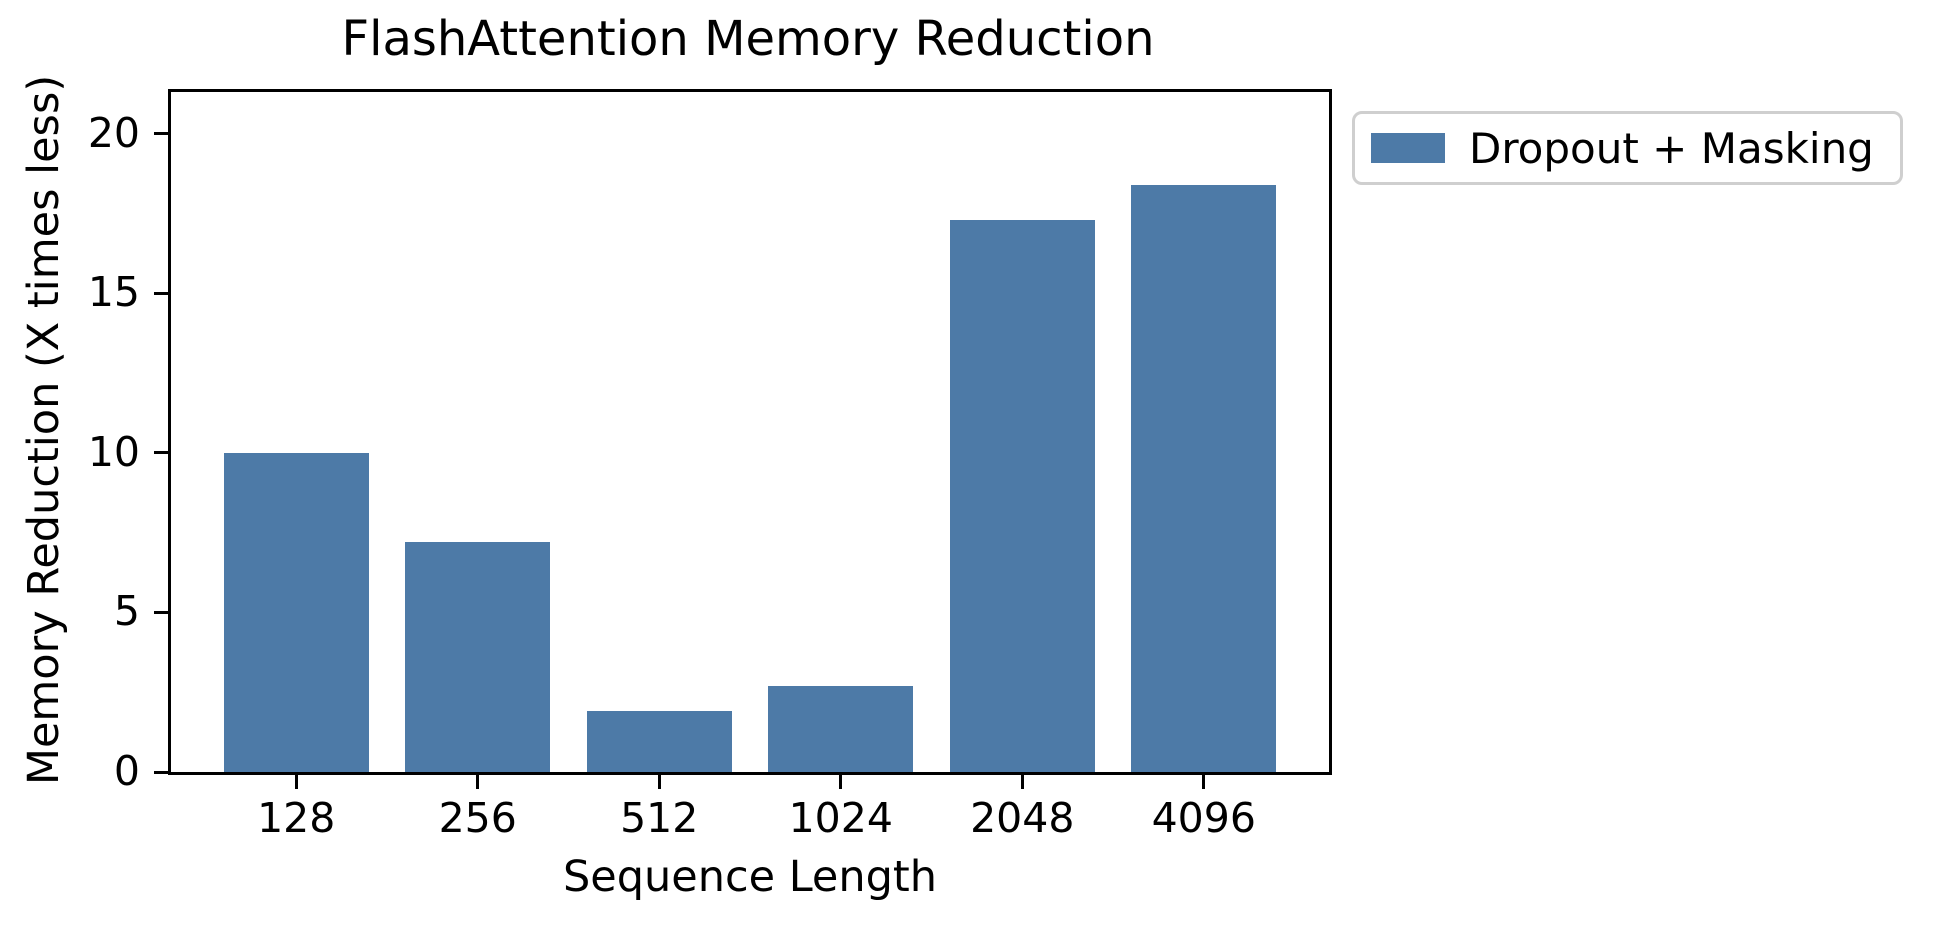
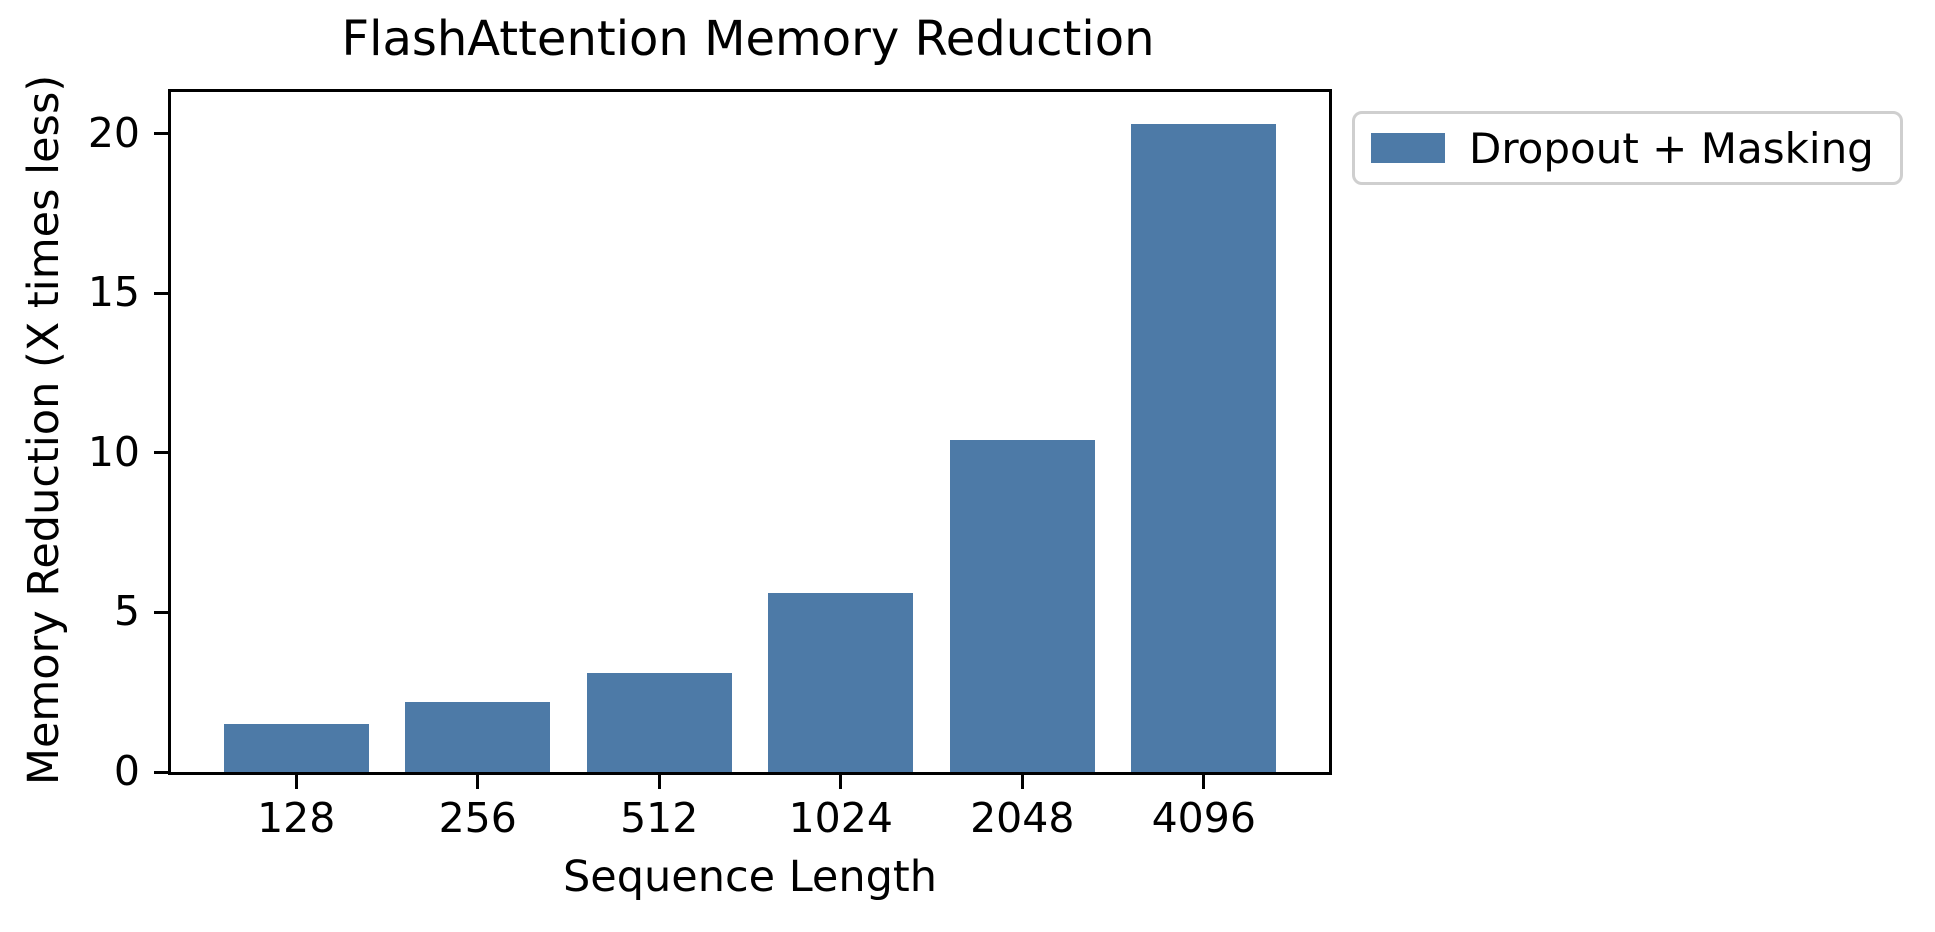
128: 10.0 -> 1.5
256: 7.2 -> 2.2
512: 1.9 -> 3.1
1024: 2.7 -> 5.6
2048: 17.3 -> 10.4
4096: 18.4 -> 20.3
